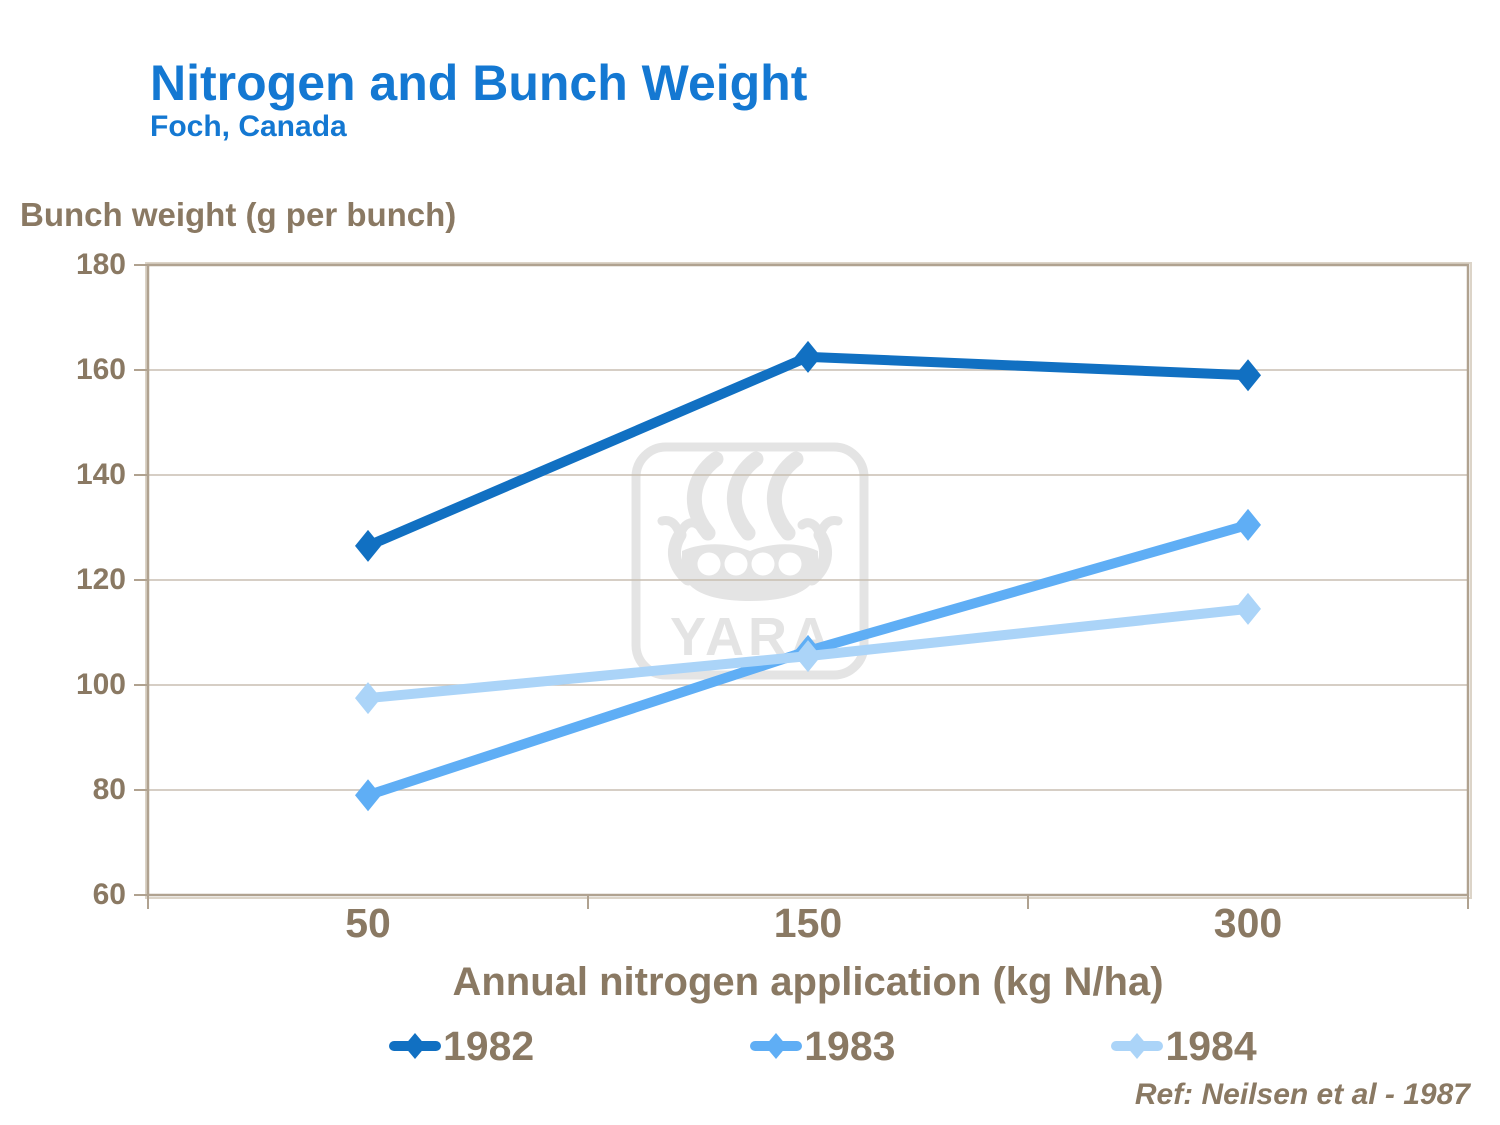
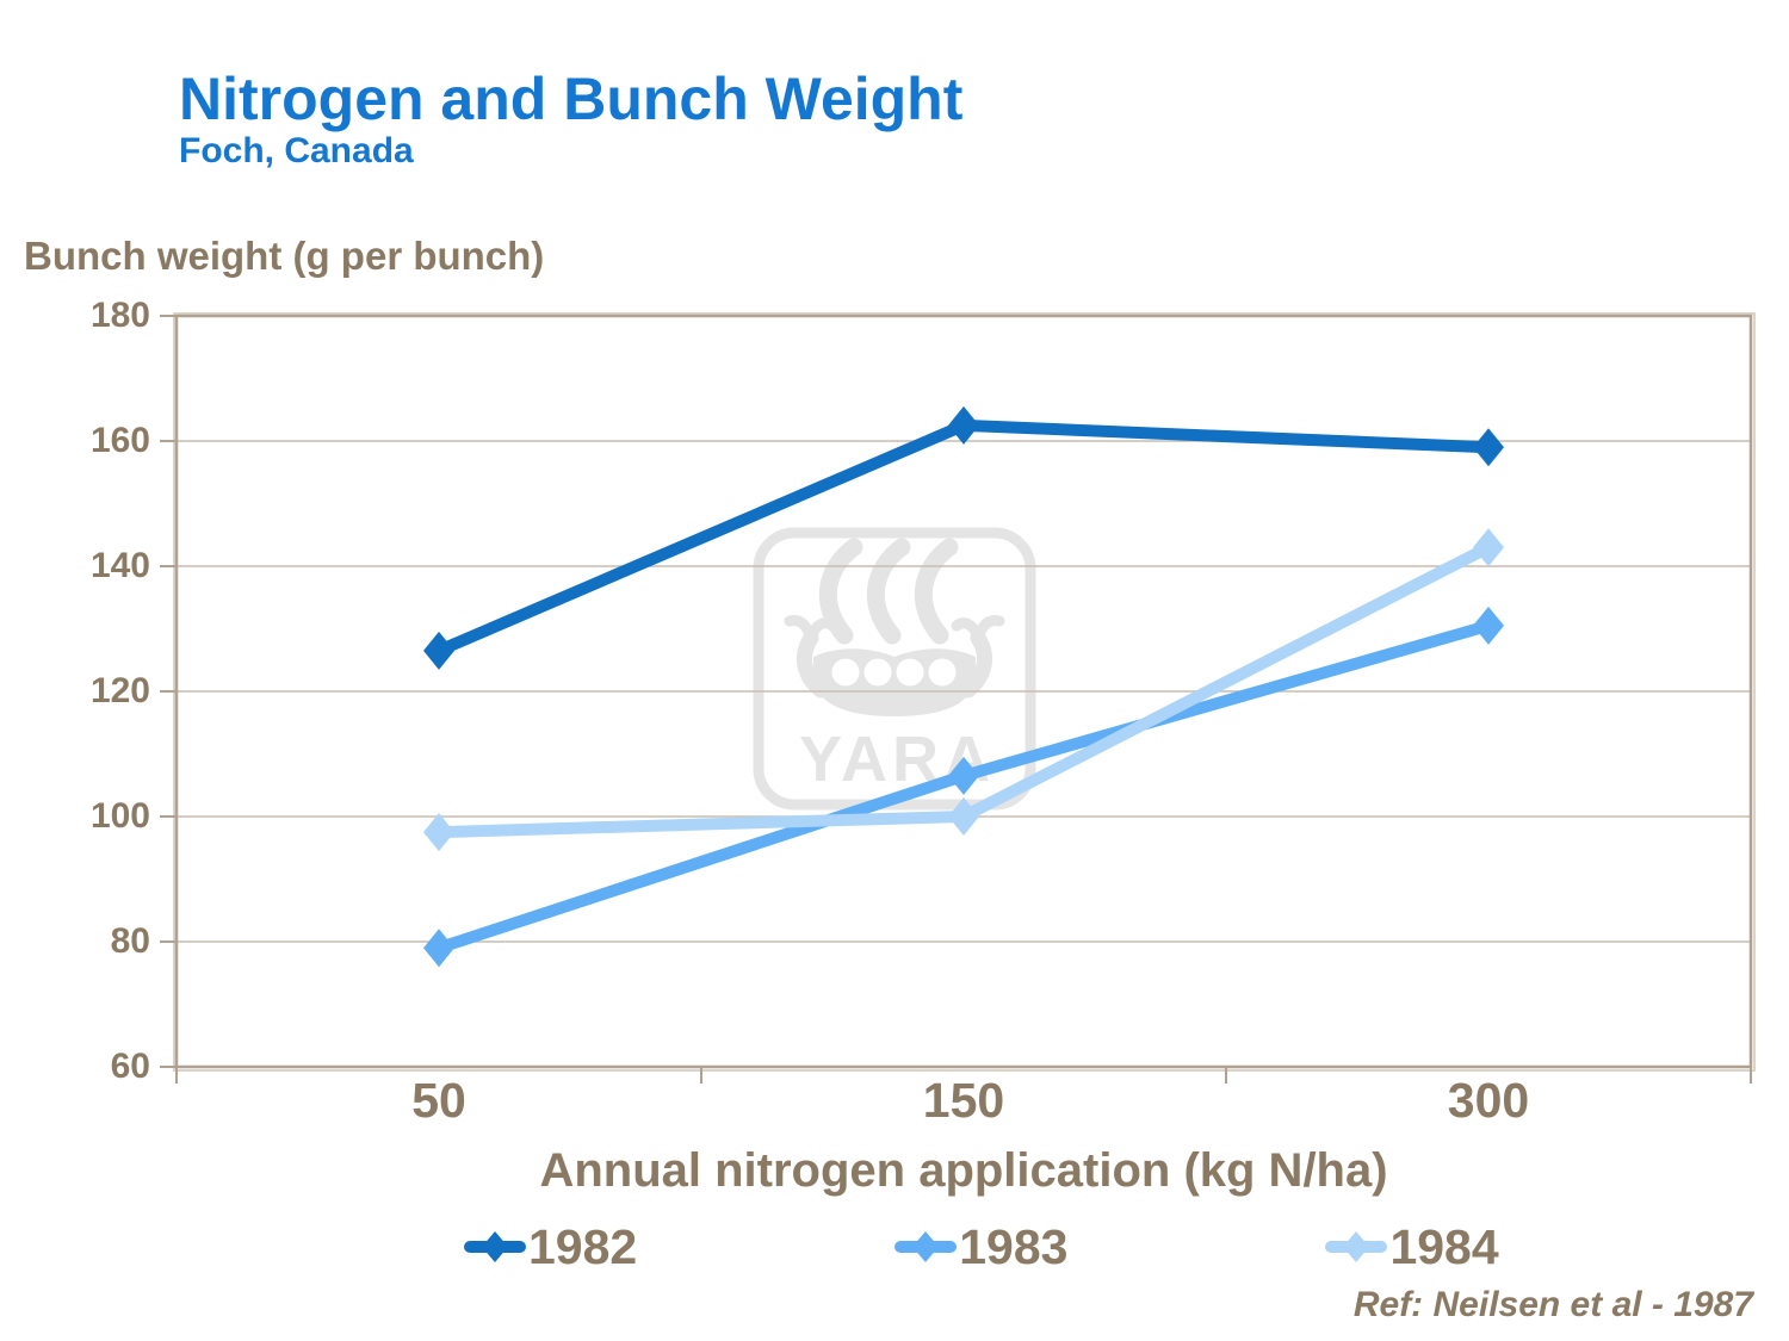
1984/150: 106 -> 100
1984/300: 114 -> 143
